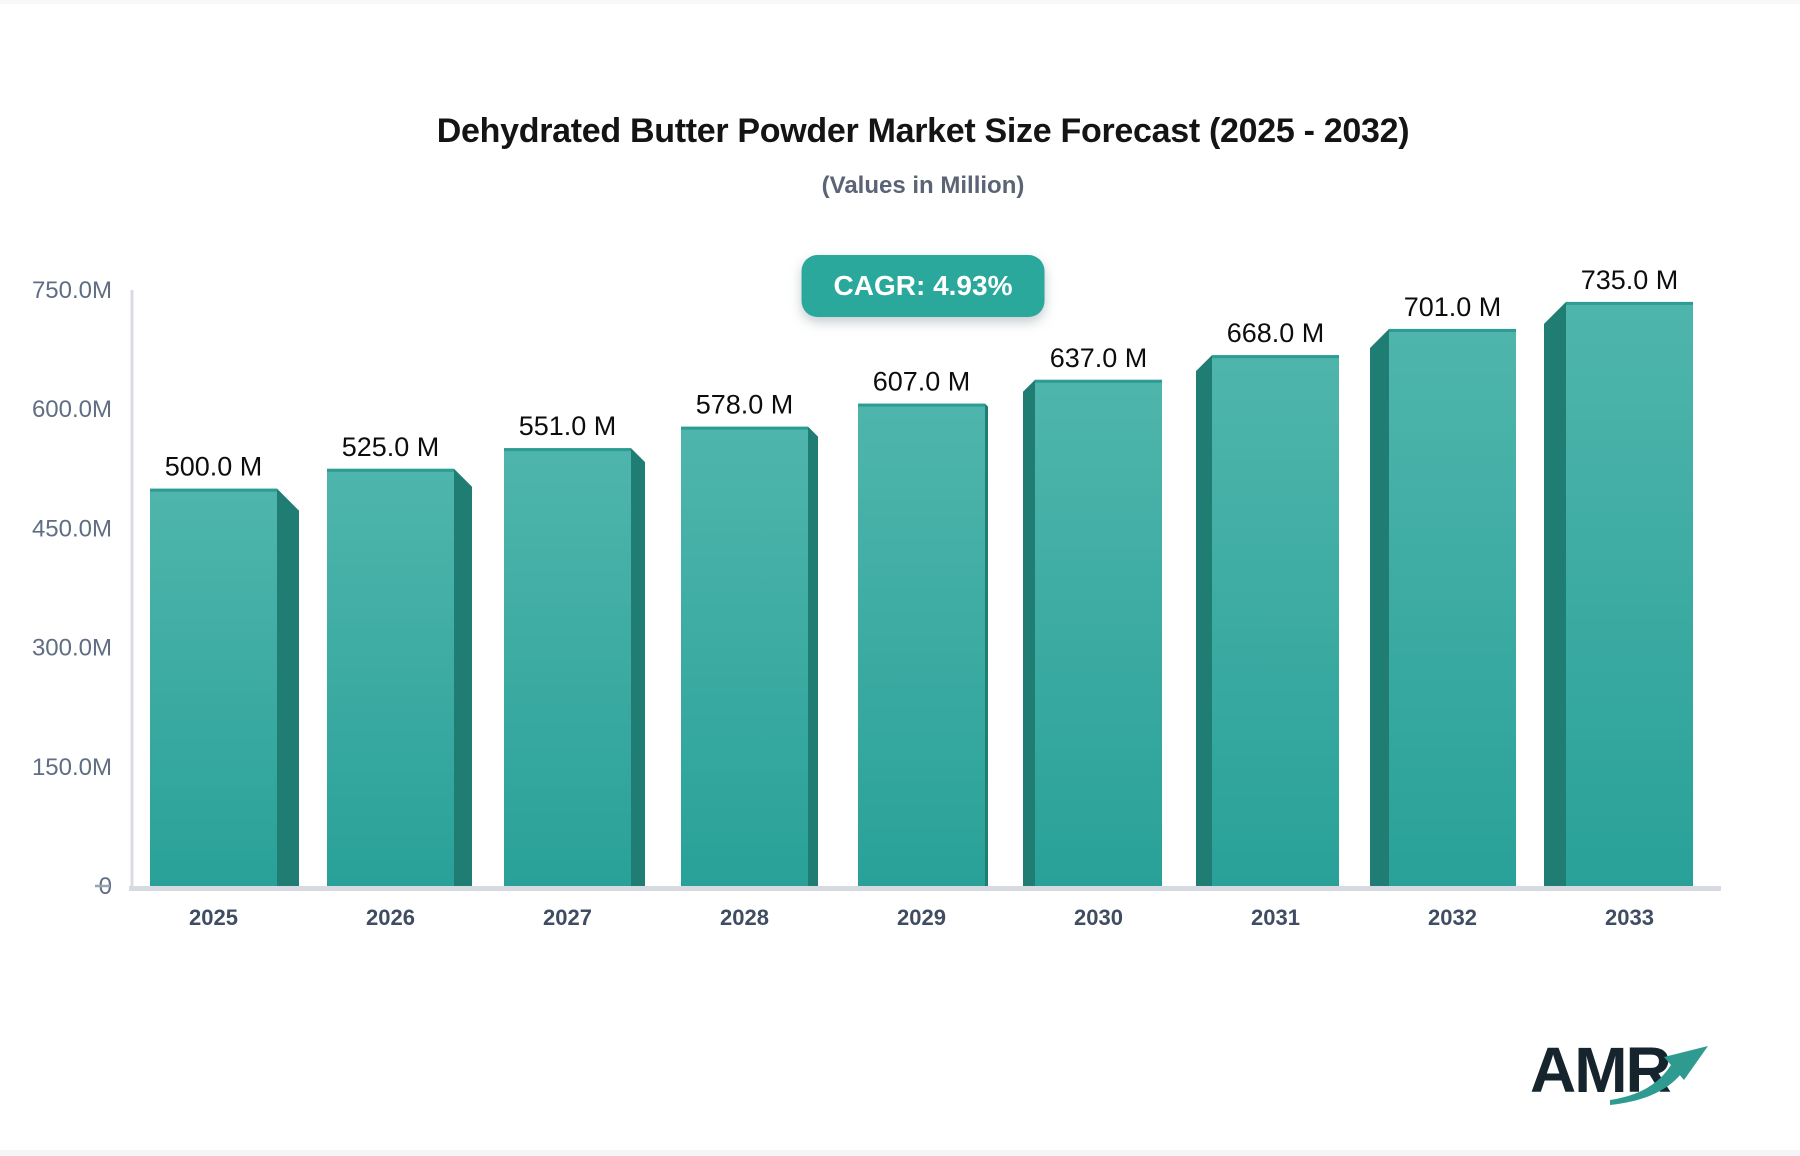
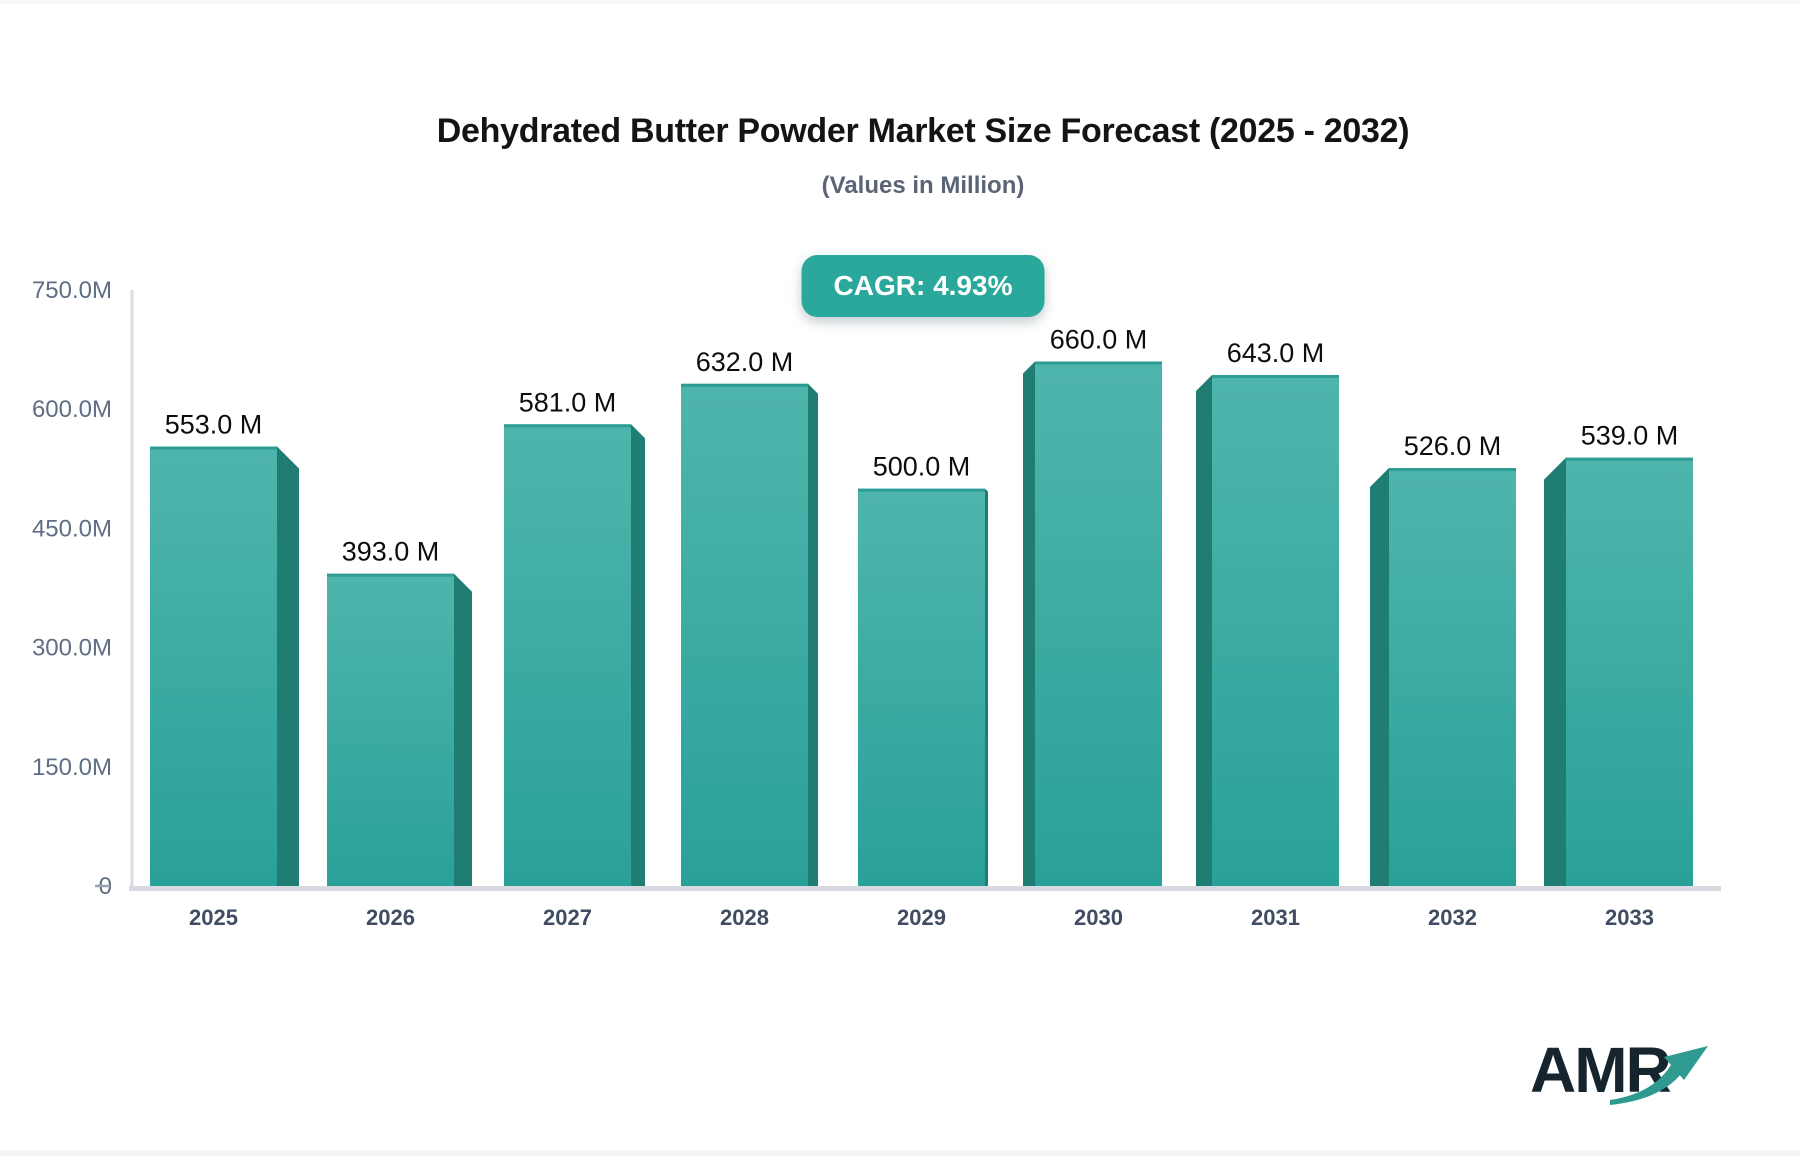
2025: 500.0 -> 553.0
2026: 525.0 -> 393.0
2027: 551.0 -> 581.0
2028: 578.0 -> 632.0
2029: 607.0 -> 500.0
2030: 637.0 -> 660.0
2031: 668.0 -> 643.0
2032: 701.0 -> 526.0
2033: 735.0 -> 539.0
